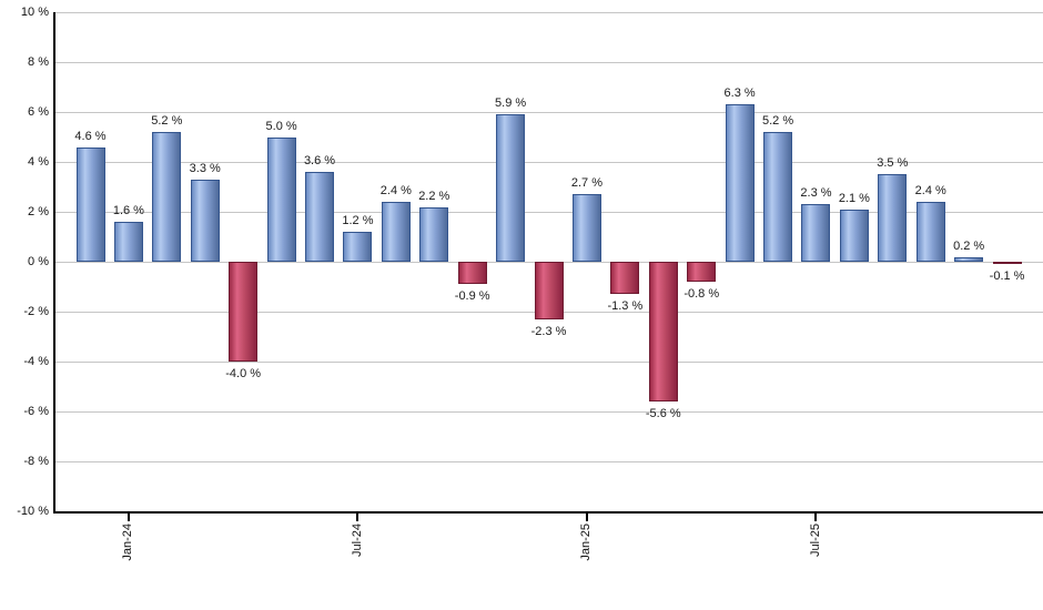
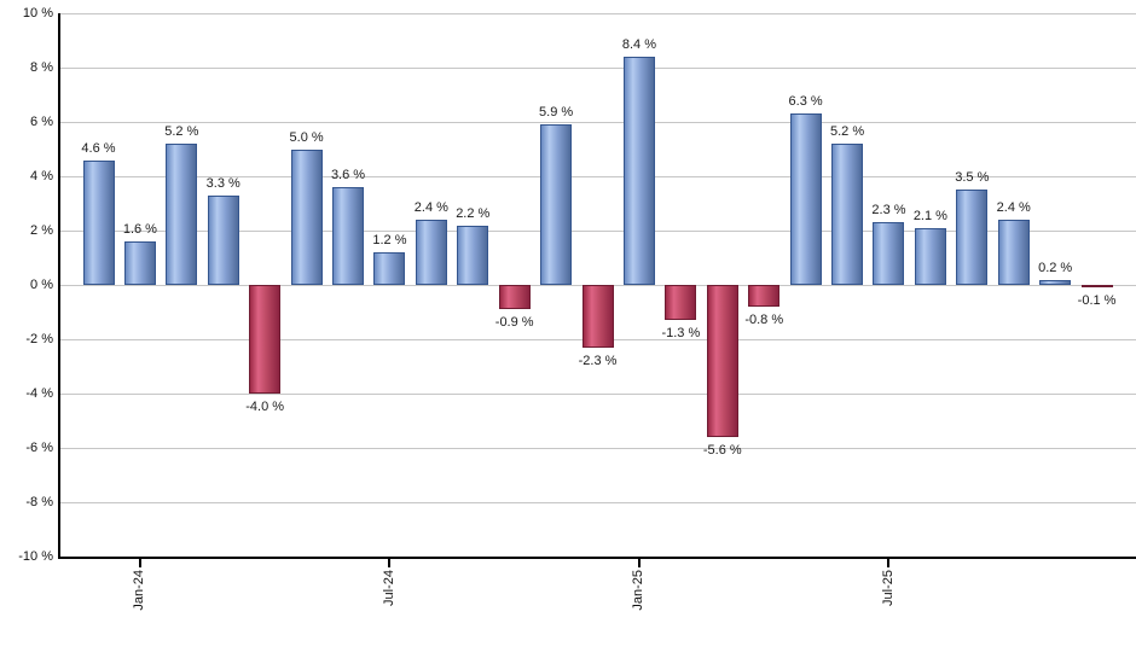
Jan-25: 2.7 -> 8.4
